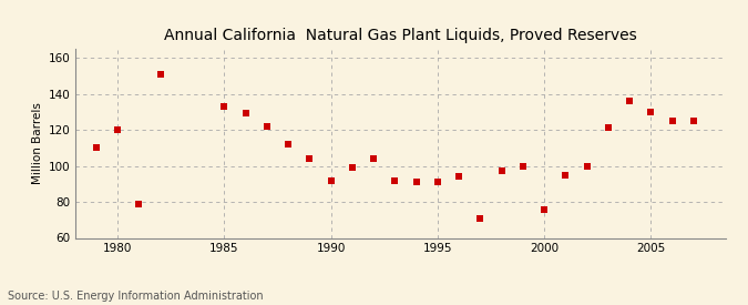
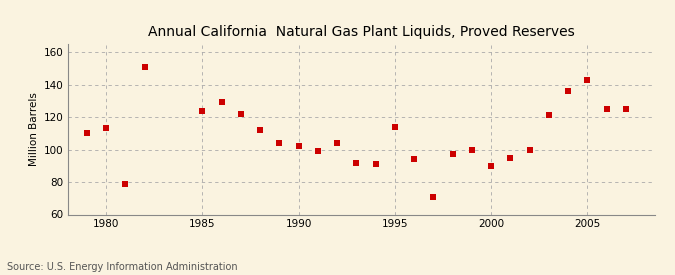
1980: 120 -> 113
1985: 133 -> 124
1990: 92 -> 102
1995: 91 -> 114
2000: 76 -> 90
2005: 130 -> 143
